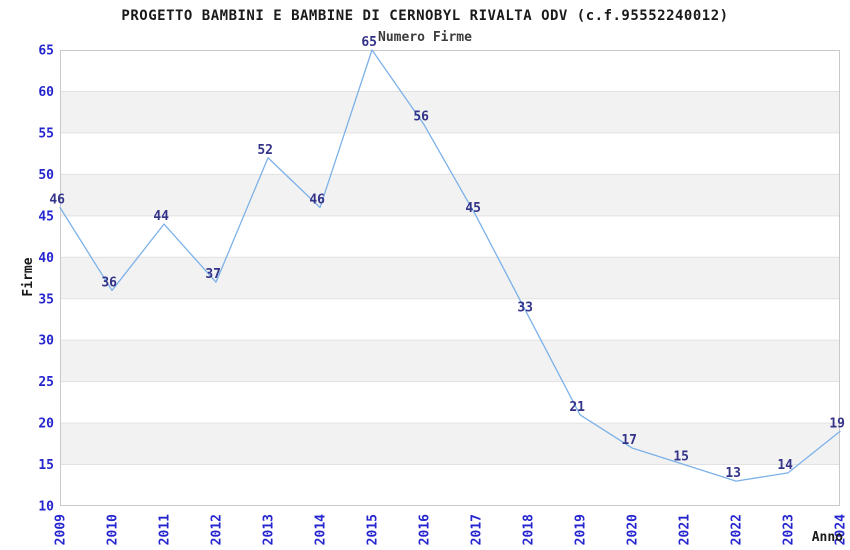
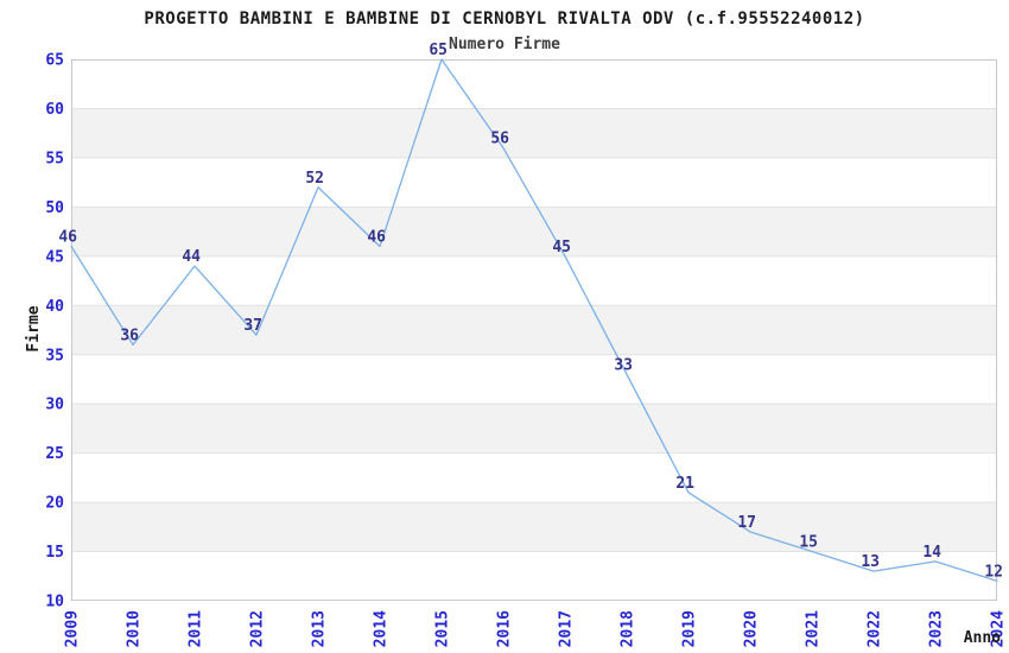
2024: 19 -> 12
